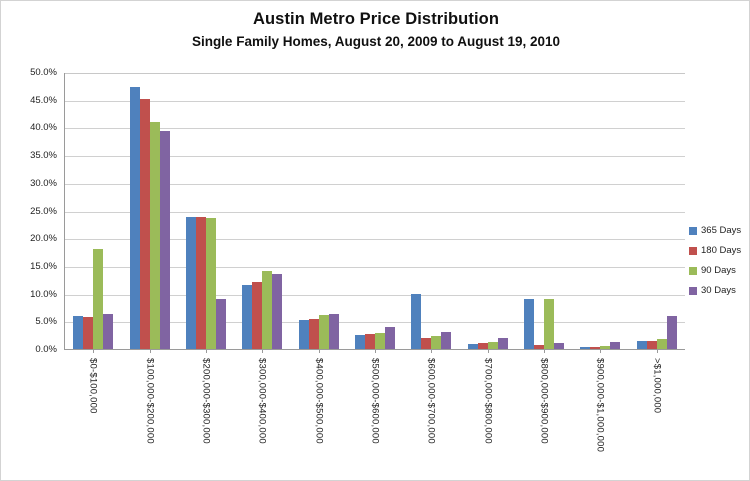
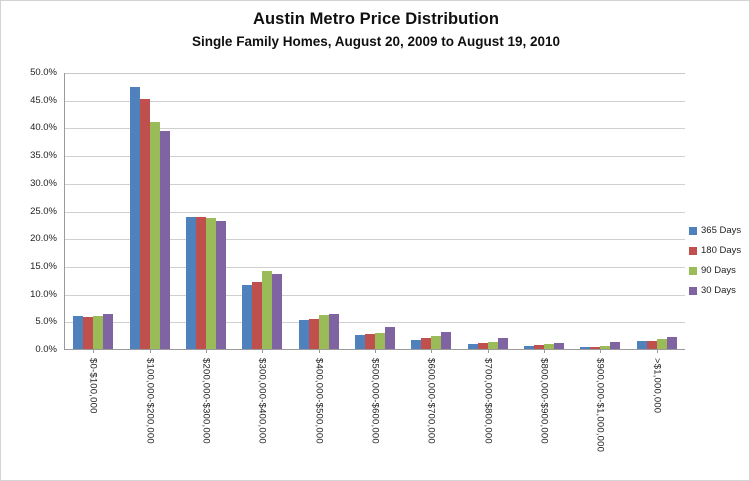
90 Days/$0-$100,000: 18% -> 6%
30 Days/$200,000-$300,000: 9% -> 23%
365 Days/$600,000-$700,000: 10% -> 2%
365 Days/$800,000-$900,000: 9% -> 1%
90 Days/$800,000-$900,000: 9% -> 1%
30 Days/>$1,000,000: 6% -> 2%
